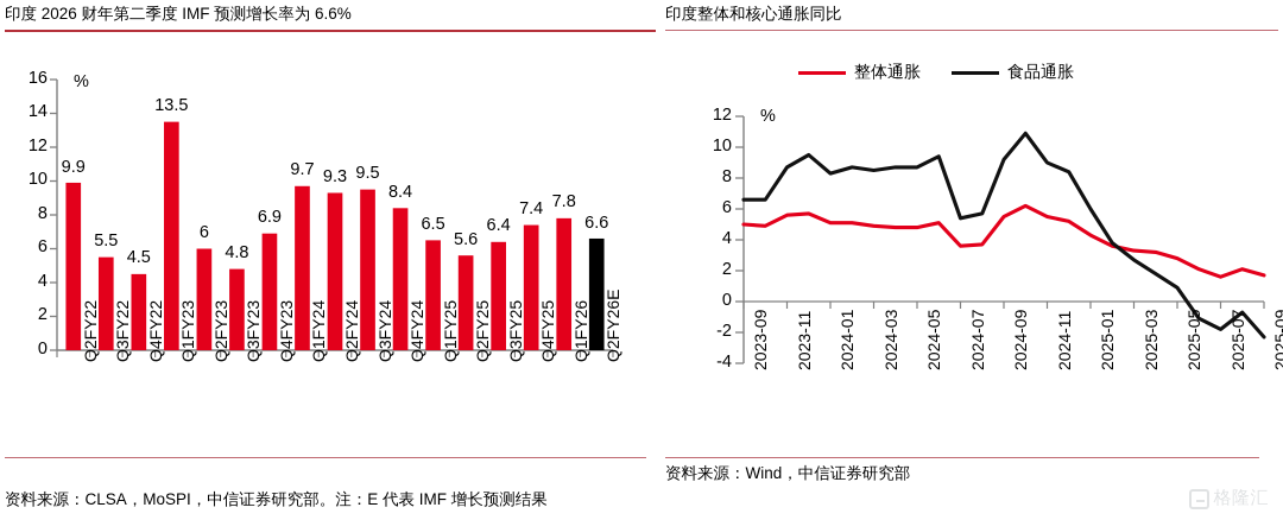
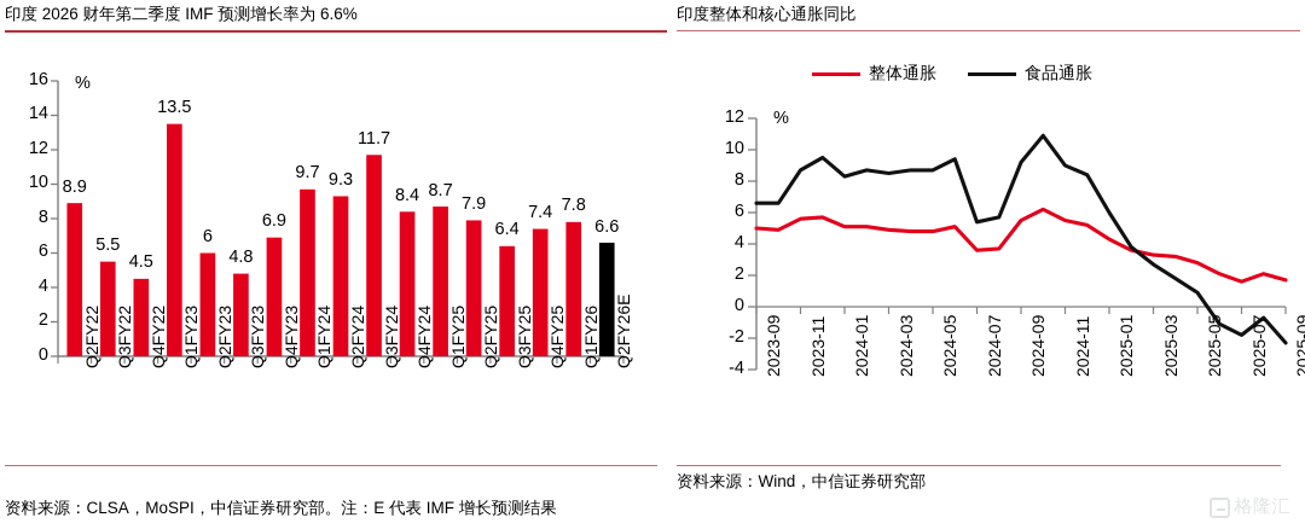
印度 2026 财年第二季度 IMF 预测增长率为 6.6%/Q2FY22: 9.9 -> 8.9
印度 2026 财年第二季度 IMF 预测增长率为 6.6%/Q3FY24: 9.5 -> 11.7
印度 2026 财年第二季度 IMF 预测增长率为 6.6%/Q1FY25: 6.5 -> 8.7
印度 2026 财年第二季度 IMF 预测增长率为 6.6%/Q2FY25: 5.6 -> 7.9
